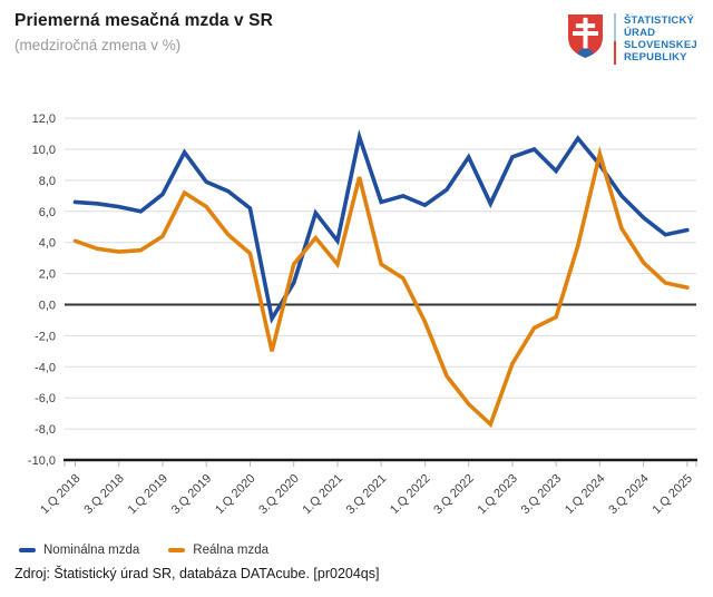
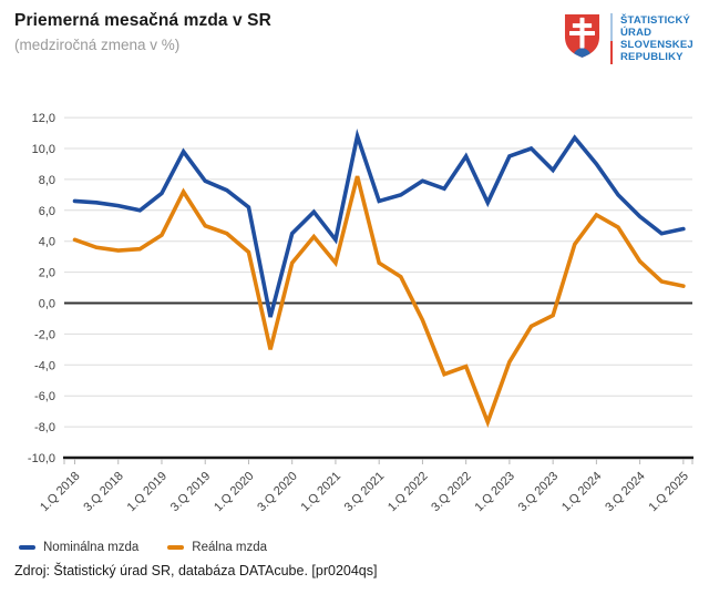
Reálna mzda/3.Q 2019: 6,3 -> 5,0
Nominálna mzda/3.Q 2020: 1,4 -> 4,5
Nominálna mzda/1.Q 2022: 6,4 -> 7,9
Reálna mzda/3.Q 2022: -6,4 -> -4,1
Reálna mzda/1.Q 2024: 9,7 -> 5,7
